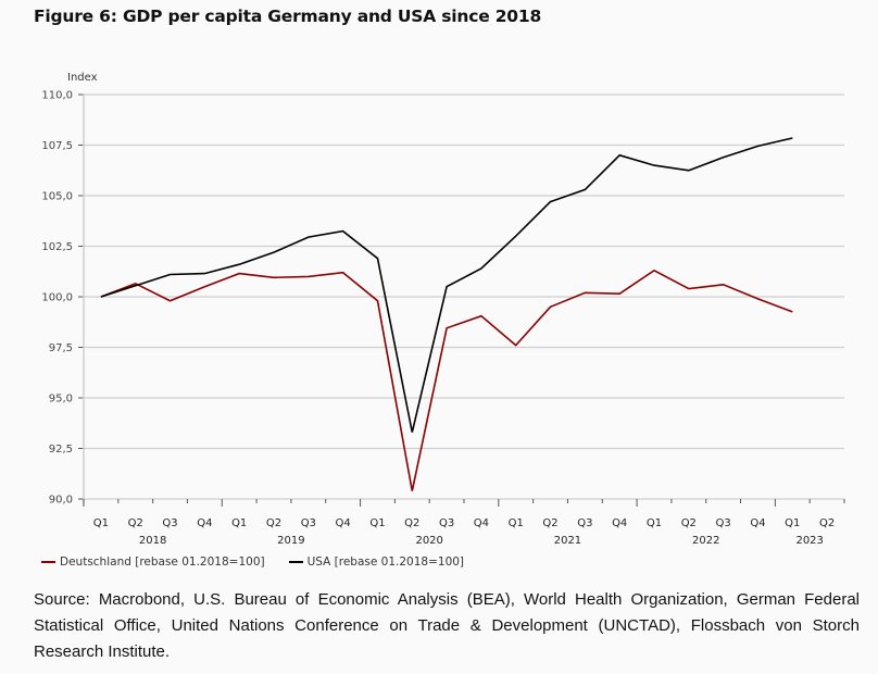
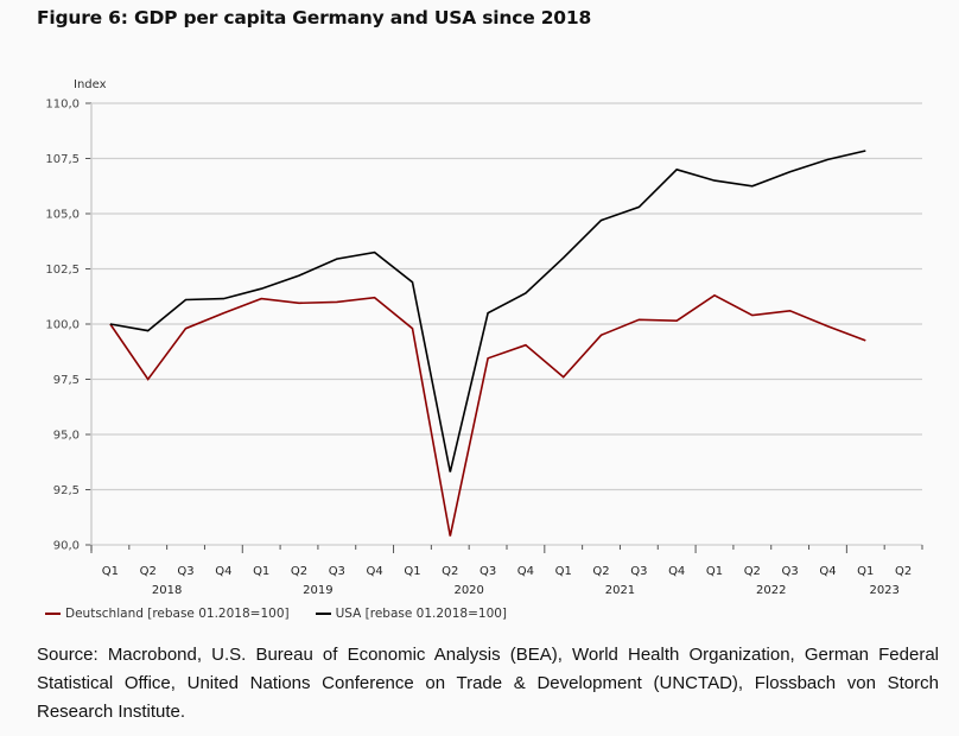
Deutschland [rebase 01.2018=100]/Q2 2018: 100,7 -> 97,5
USA [rebase 01.2018=100]/Q2 2018: 100,5 -> 99,7
